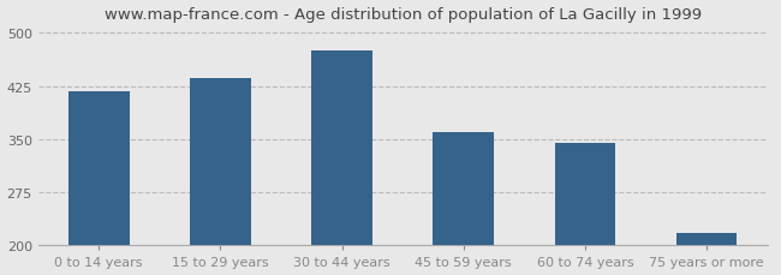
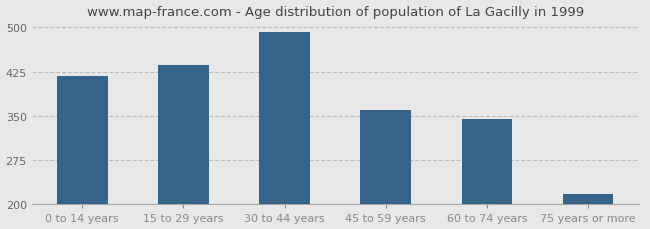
30 to 44 years: 476 -> 492
